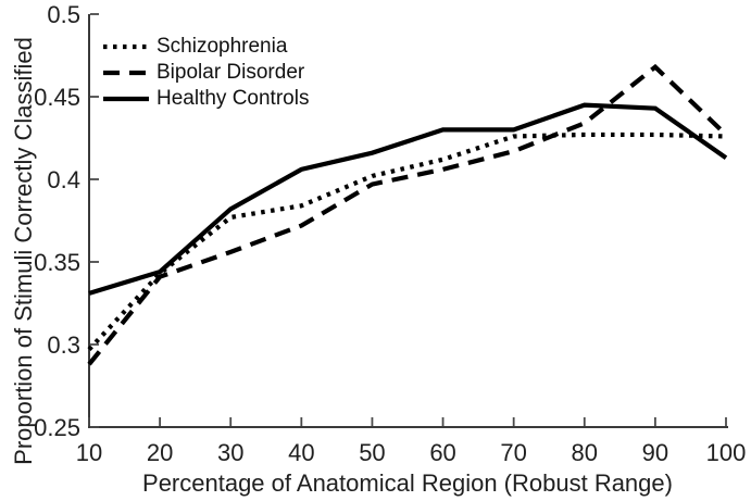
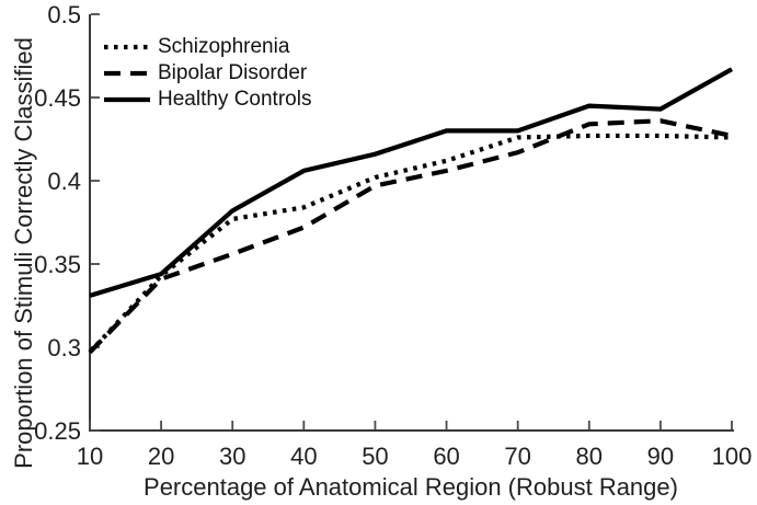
Bipolar Disorder/10: 0.288 -> 0.297
Bipolar Disorder/90: 0.468 -> 0.436
Healthy Controls/100: 0.413 -> 0.467
